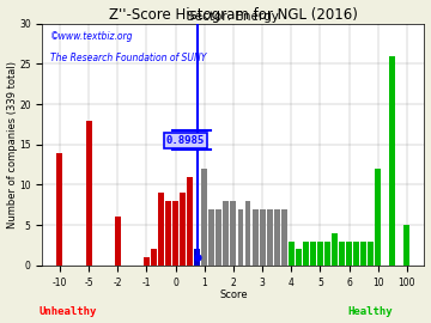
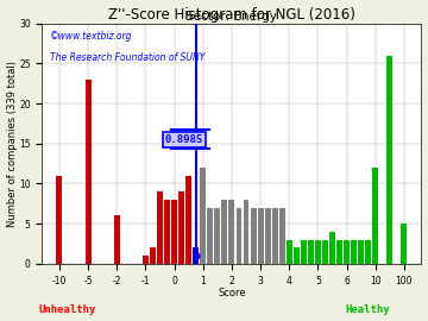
-10: 14 -> 11
-5: 18 -> 23
